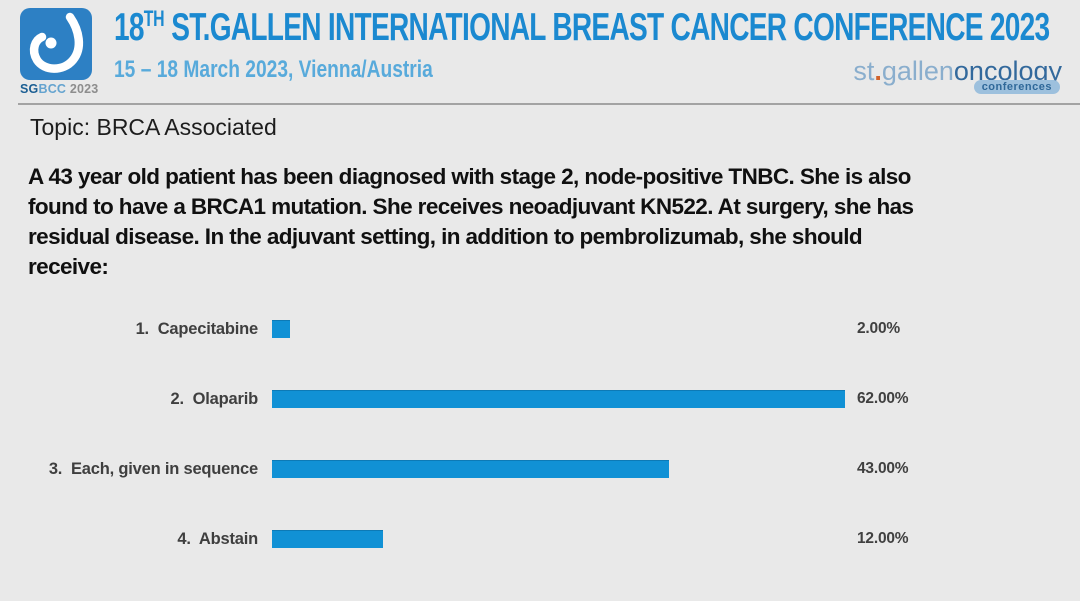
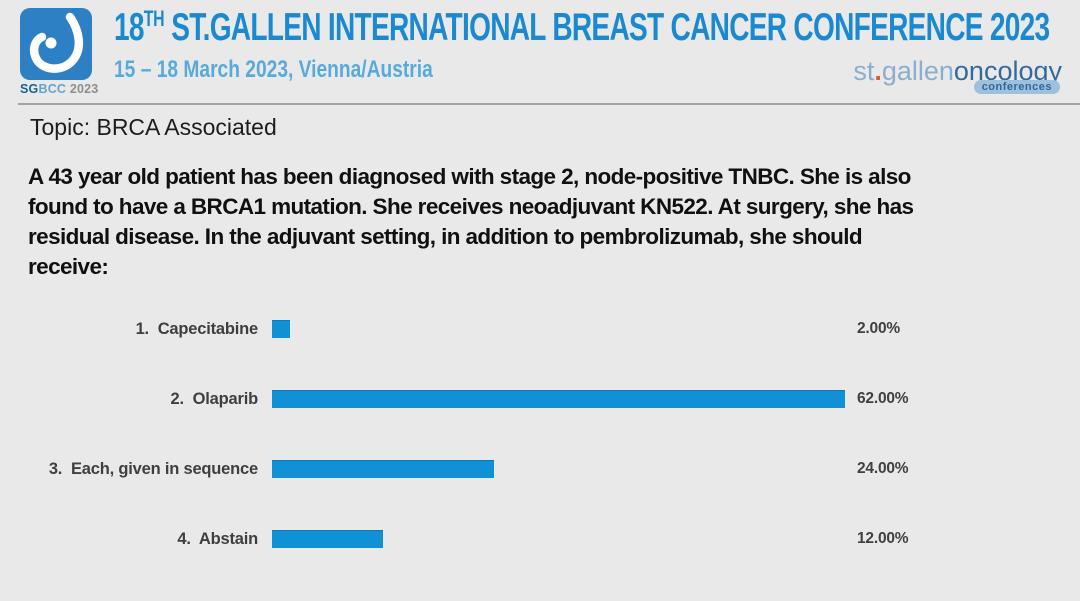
3. Each, given in sequence: 43.00% -> 24.00%
